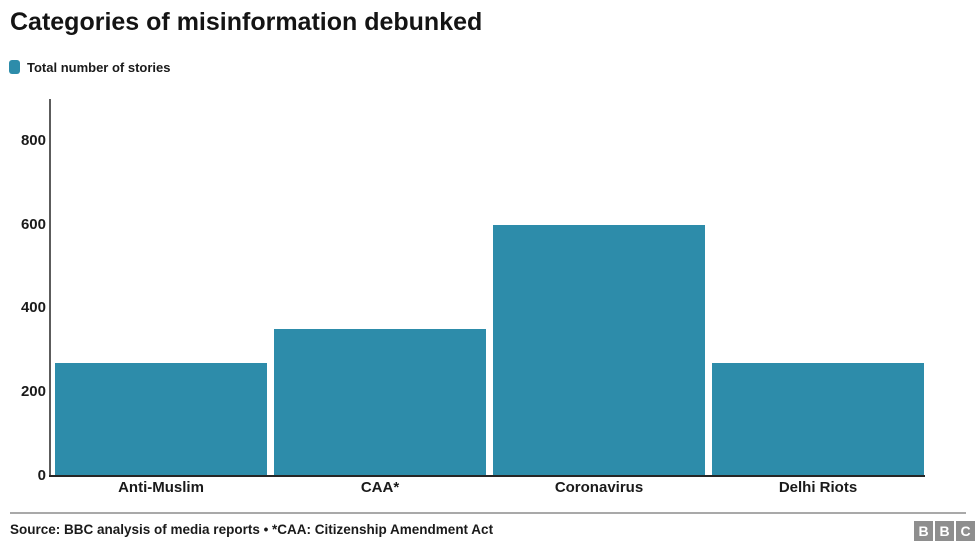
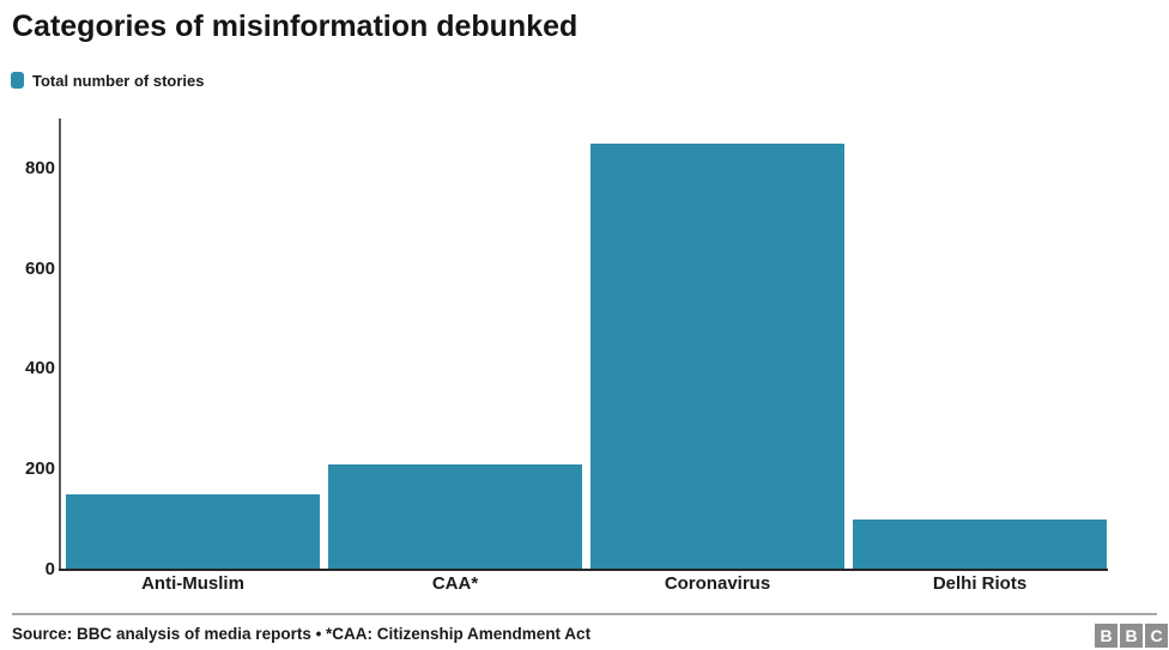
Anti-Muslim: 270 -> 150
CAA*: 350 -> 210
Coronavirus: 600 -> 850
Delhi Riots: 270 -> 100
